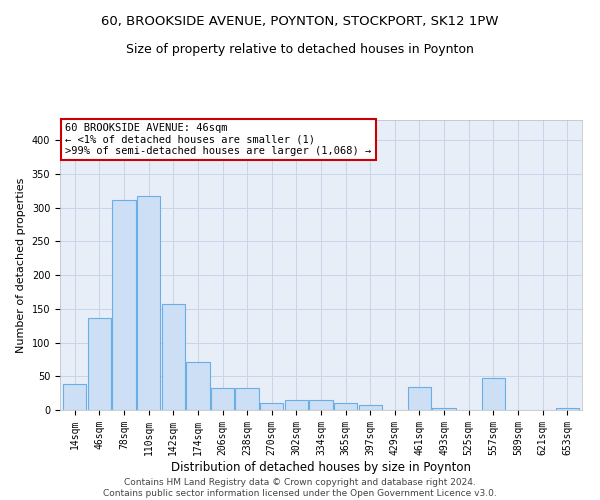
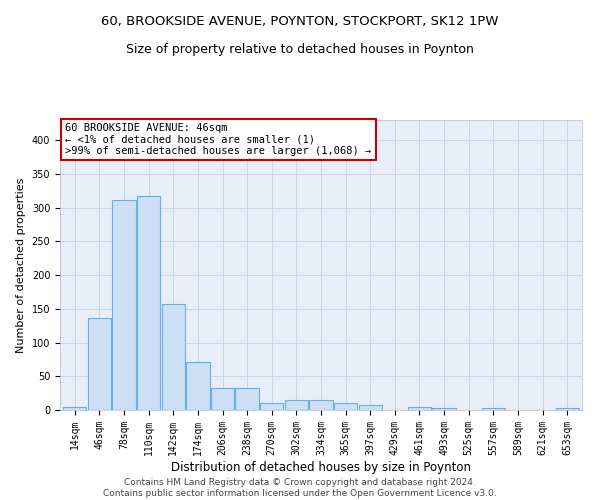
14sqm: 38 -> 4
461sqm: 34 -> 4
557sqm: 48 -> 3
